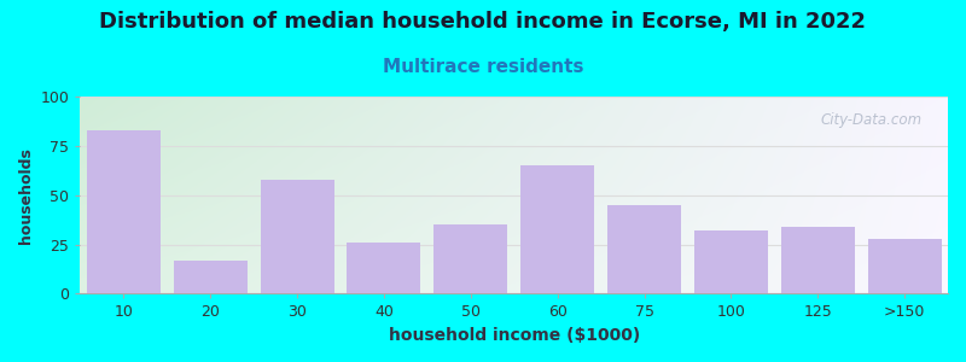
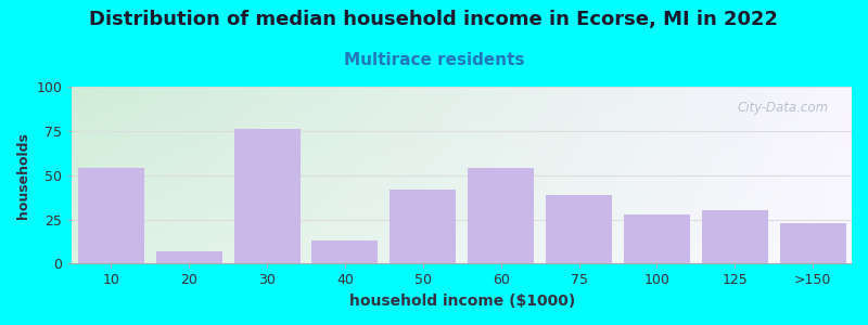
10: 83 -> 54
20: 17 -> 7
30: 58 -> 76
40: 26 -> 13
50: 35 -> 42
60: 65 -> 54
75: 45 -> 39
100: 32 -> 28
125: 34 -> 30
>150: 28 -> 23
